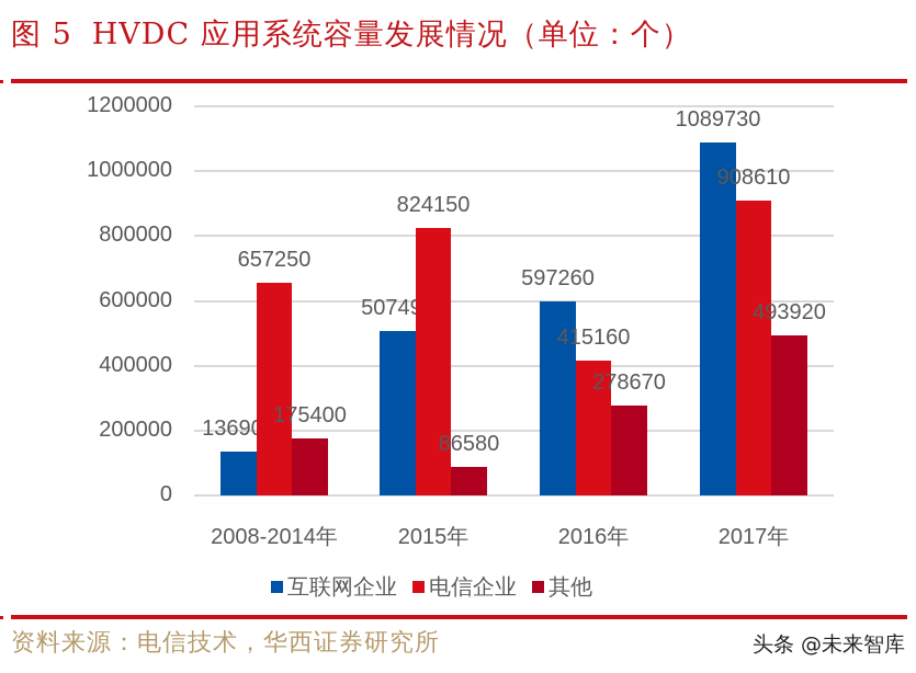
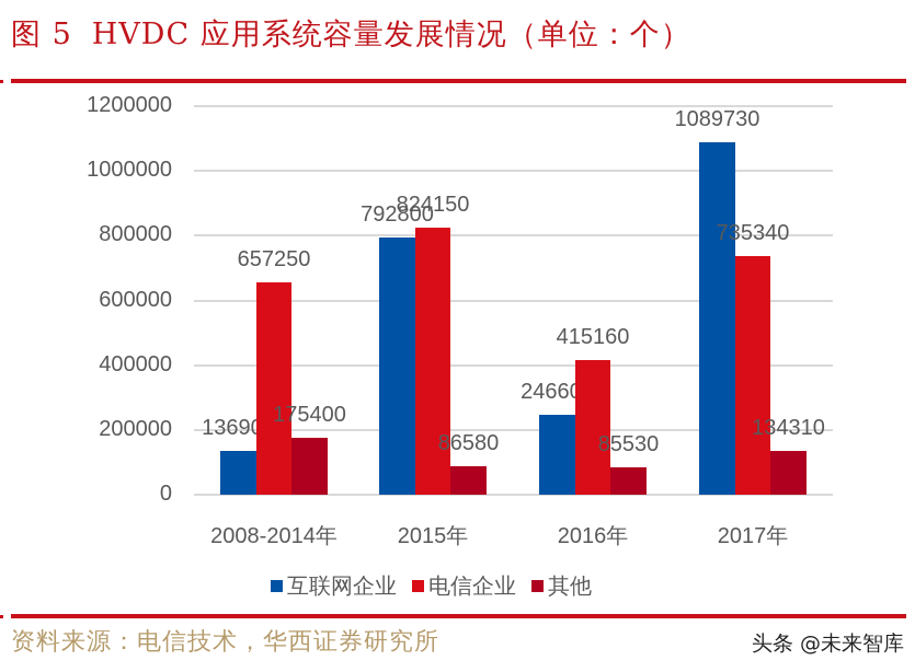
互联网企业/2015年: 507490 -> 792800
互联网企业/2016年: 597260 -> 246600
其他/2016年: 278670 -> 85530
电信企业/2017年: 908610 -> 735340
其他/2017年: 493920 -> 134310
